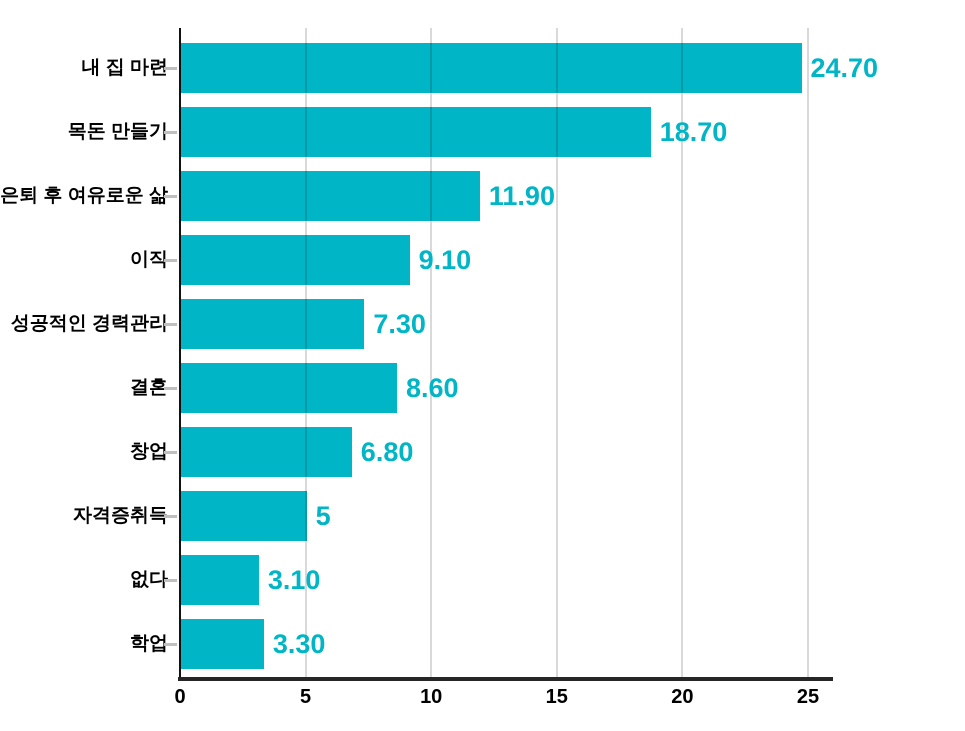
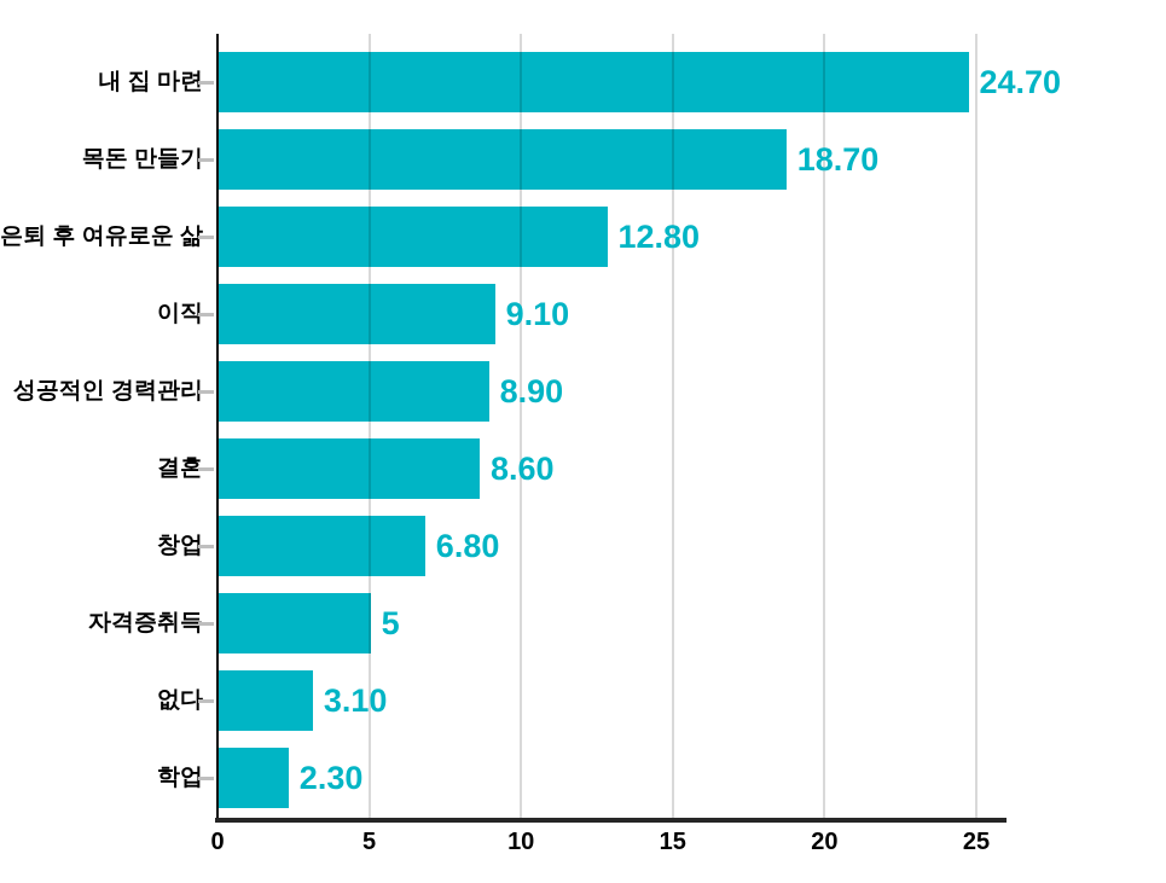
은퇴 후 여유로운 삶: 11.90 -> 12.80
성공적인 경력관리: 7.30 -> 8.90
학업: 3.30 -> 2.30
